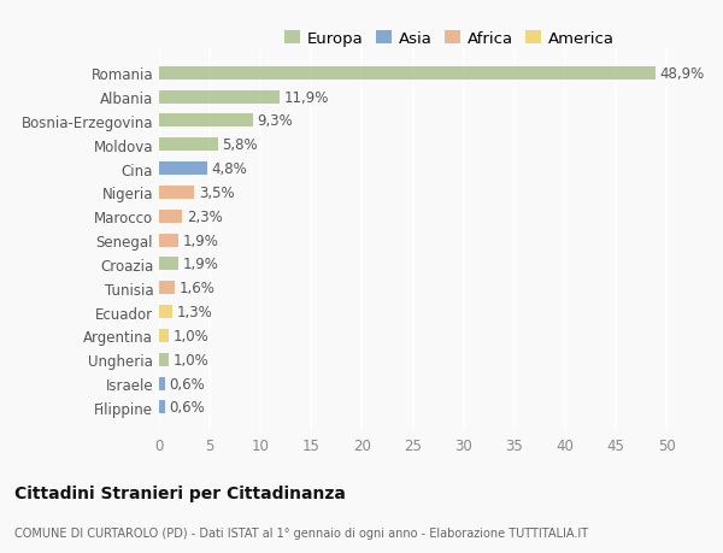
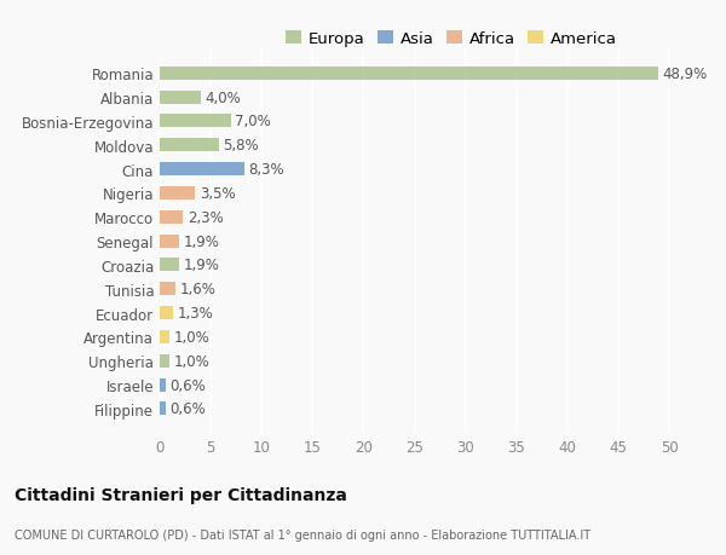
Albania: 11,9% -> 4,0%
Bosnia-Erzegovina: 9,3% -> 7,0%
Cina: 4,8% -> 8,3%
